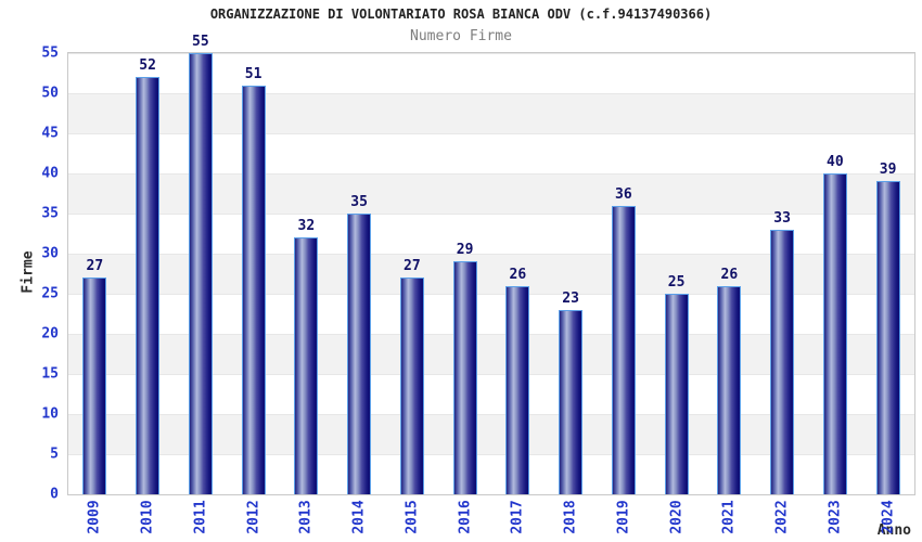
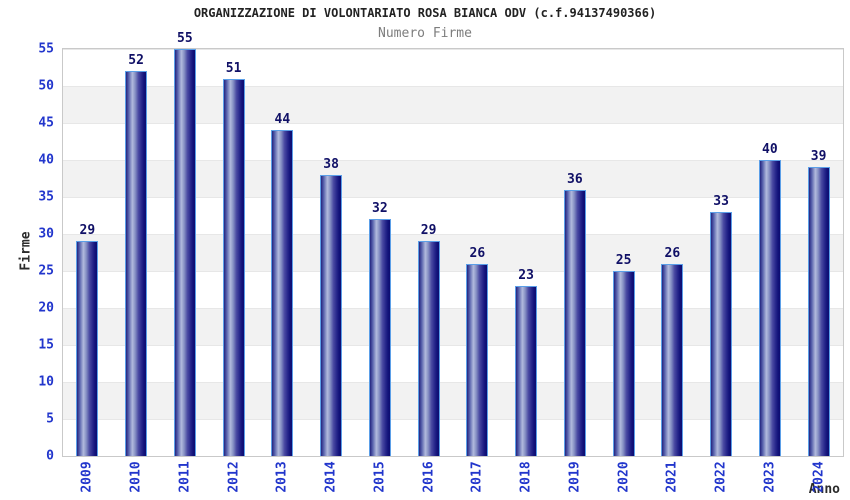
2009: 27 -> 29
2013: 32 -> 44
2014: 35 -> 38
2015: 27 -> 32
